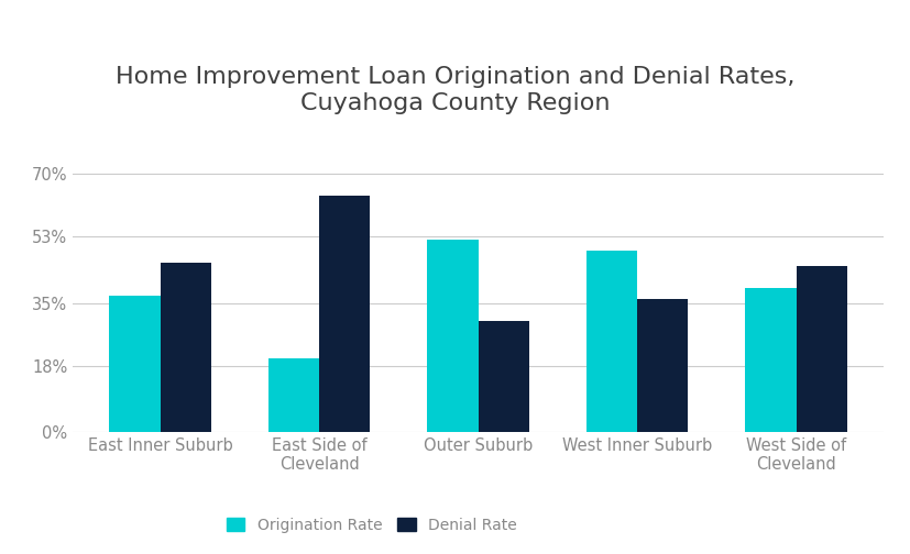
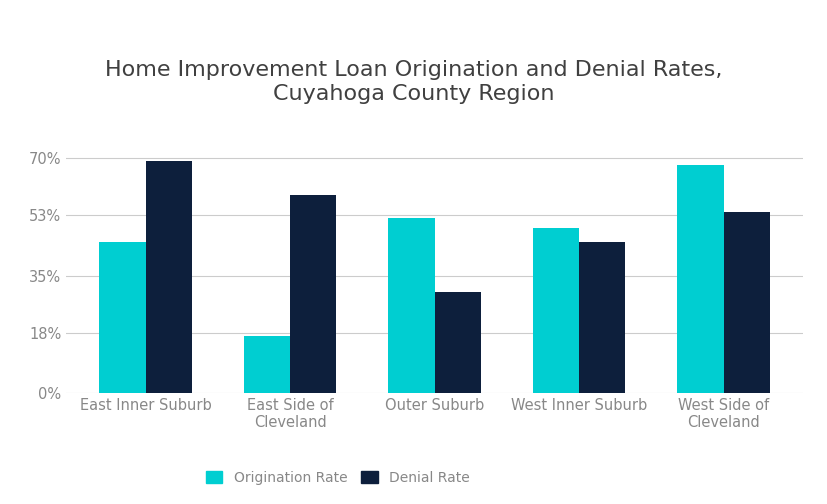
Origination Rate/East Inner Suburb: 37% -> 45%
Denial Rate/East Inner Suburb: 46% -> 69%
Origination Rate/East Side of Cleveland: 20% -> 17%
Denial Rate/East Side of Cleveland: 64% -> 59%
Denial Rate/West Inner Suburb: 36% -> 45%
Origination Rate/West Side of Cleveland: 39% -> 68%
Denial Rate/West Side of Cleveland: 45% -> 54%
